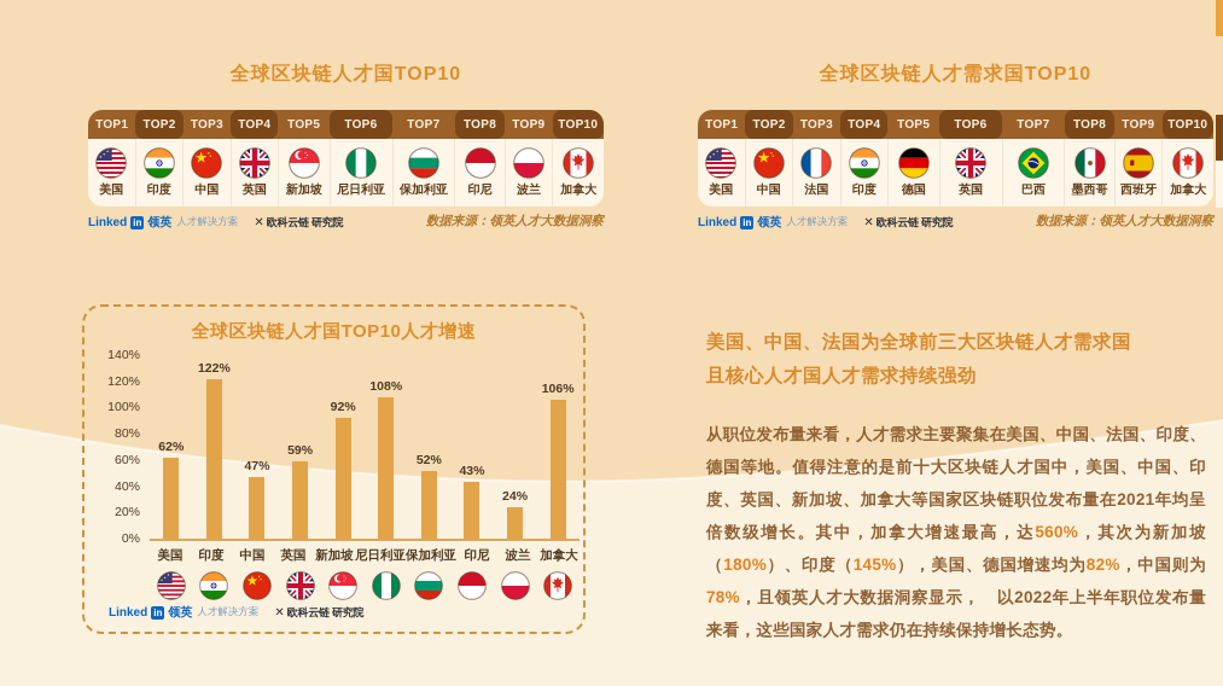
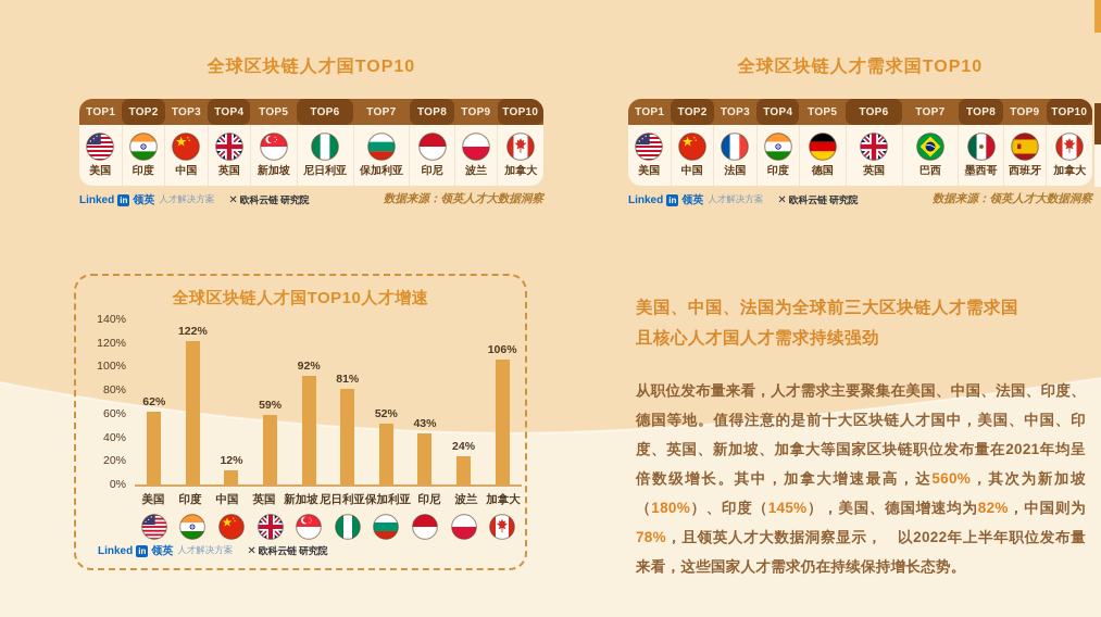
中国: 47% -> 12%
尼日利亚: 108% -> 81%
